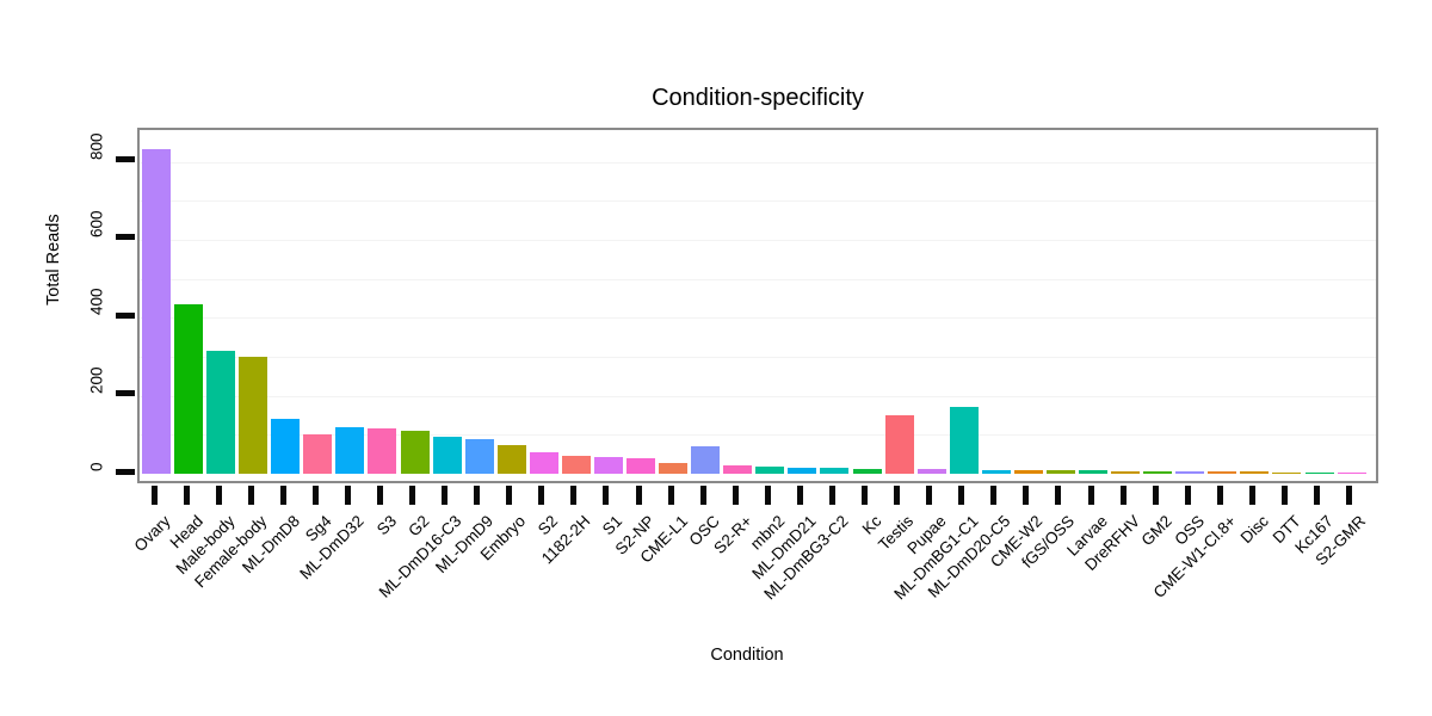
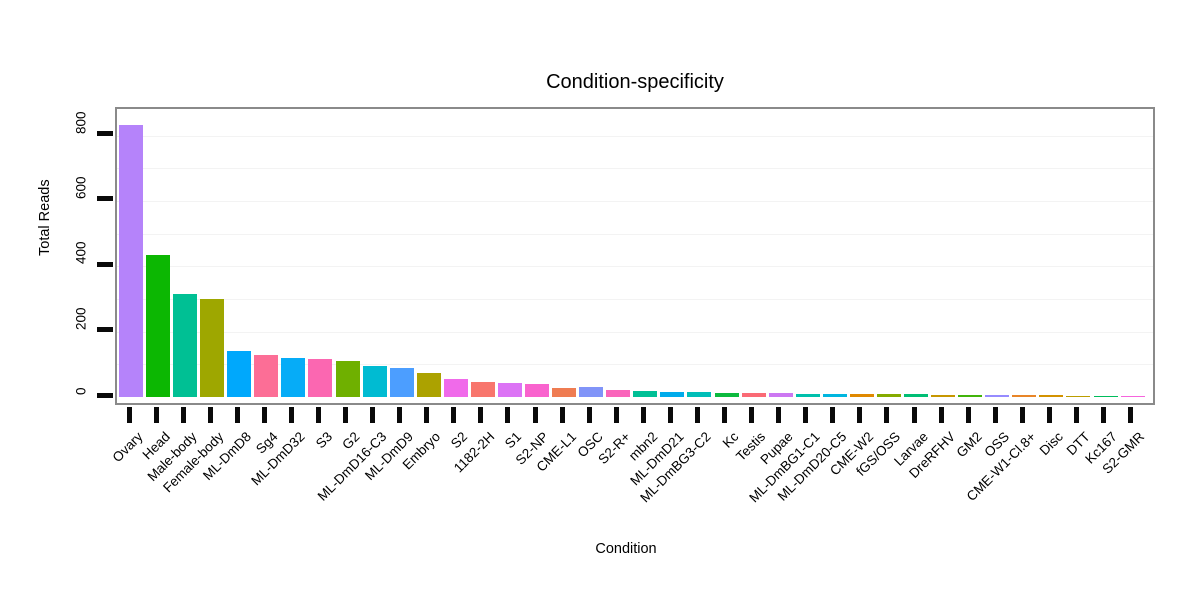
Sg4: 100 -> 130
OSC: 70 -> 30
Testis: 150 -> 10
ML-DmBG1-C1: 170 -> 10
